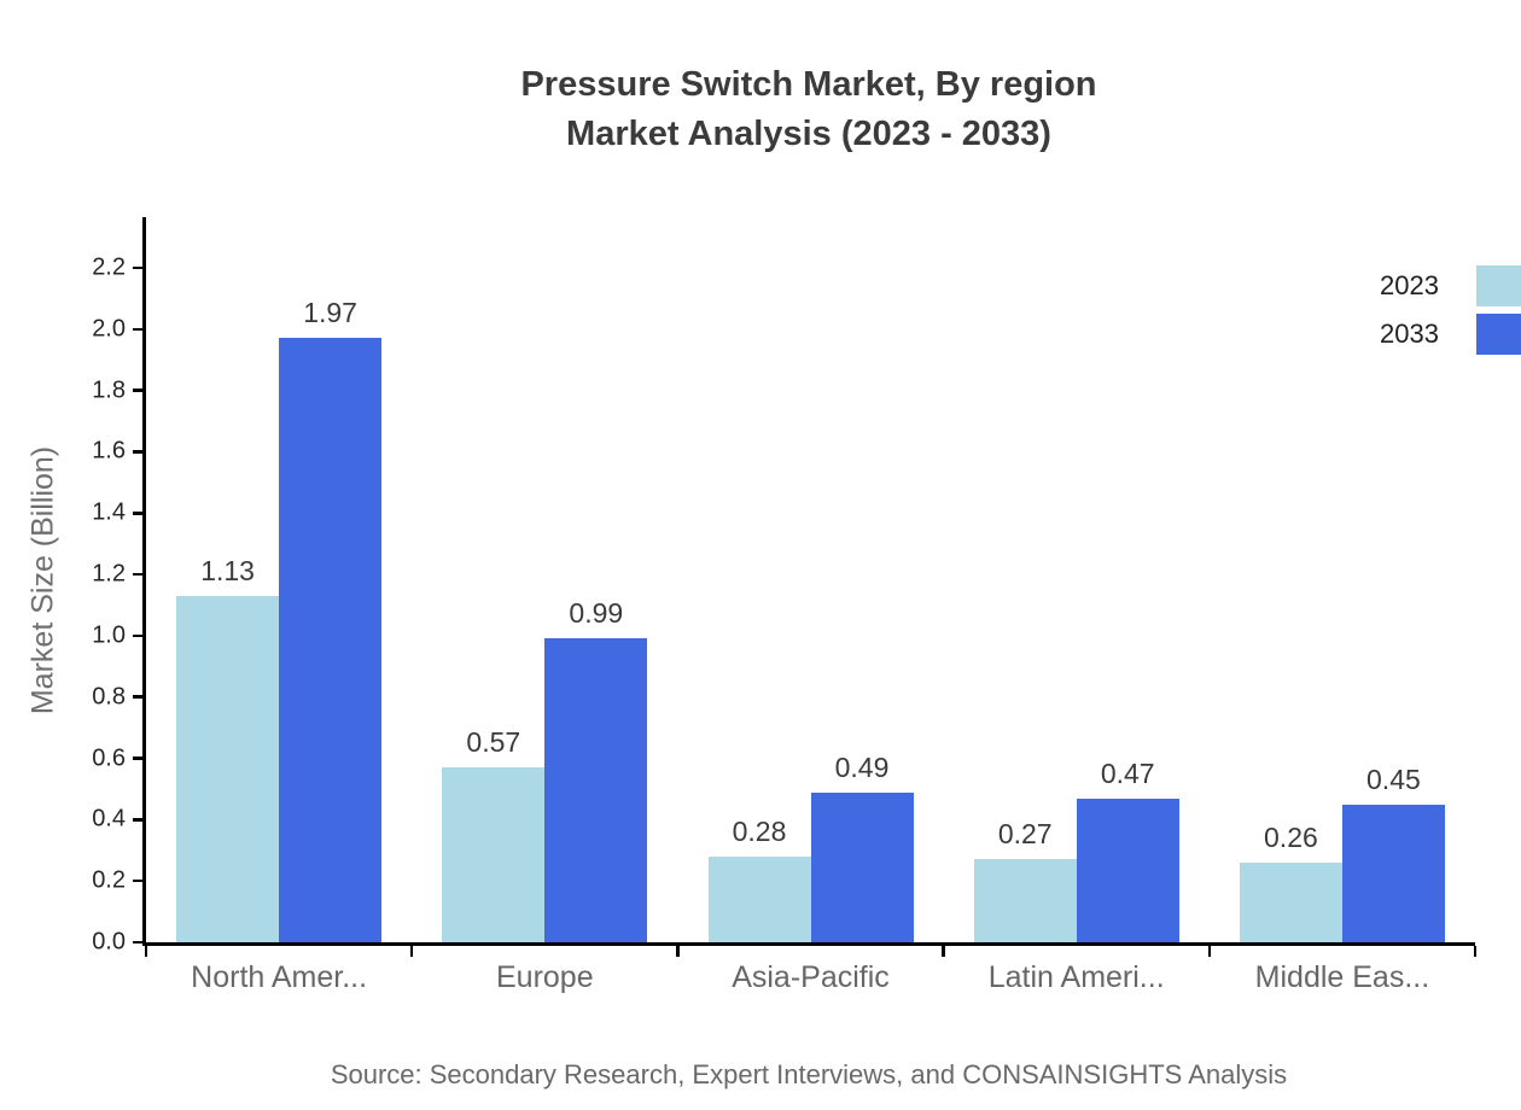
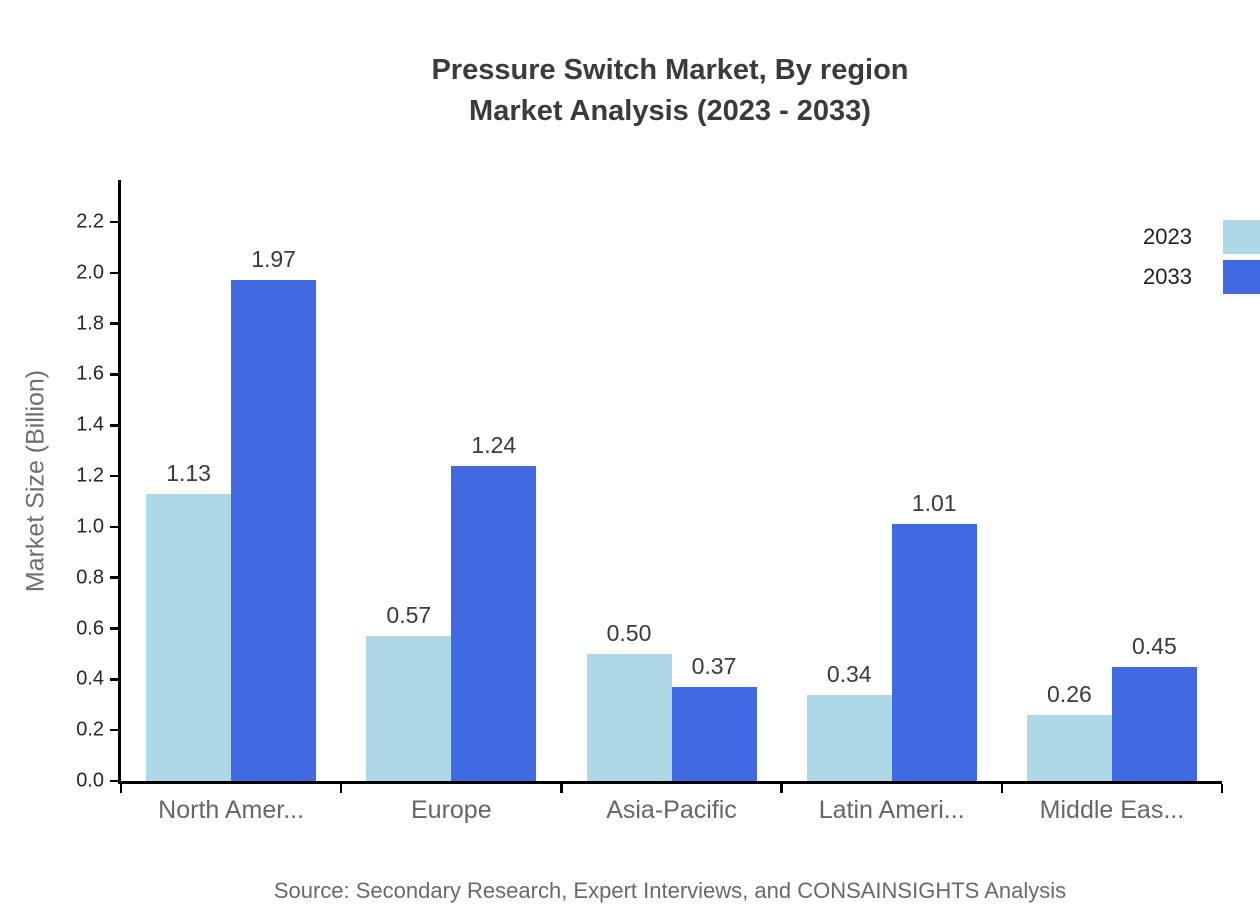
2033/Europe: 0.99 -> 1.24
2023/Asia-Pacific: 0.28 -> 0.50
2033/Asia-Pacific: 0.49 -> 0.37
2023/Latin Ameri...: 0.27 -> 0.34
2033/Latin Ameri...: 0.47 -> 1.01
